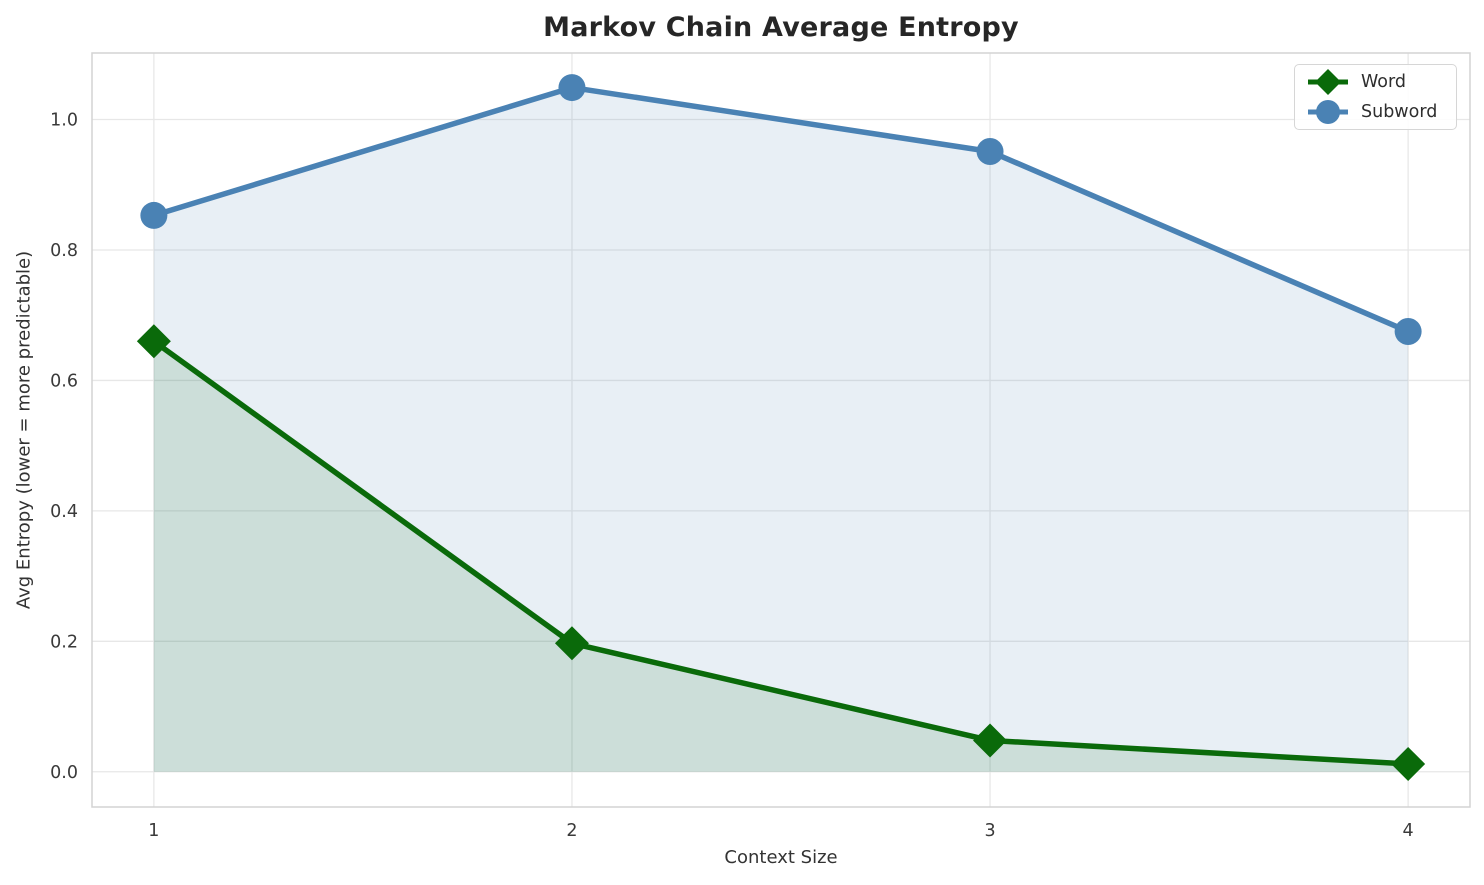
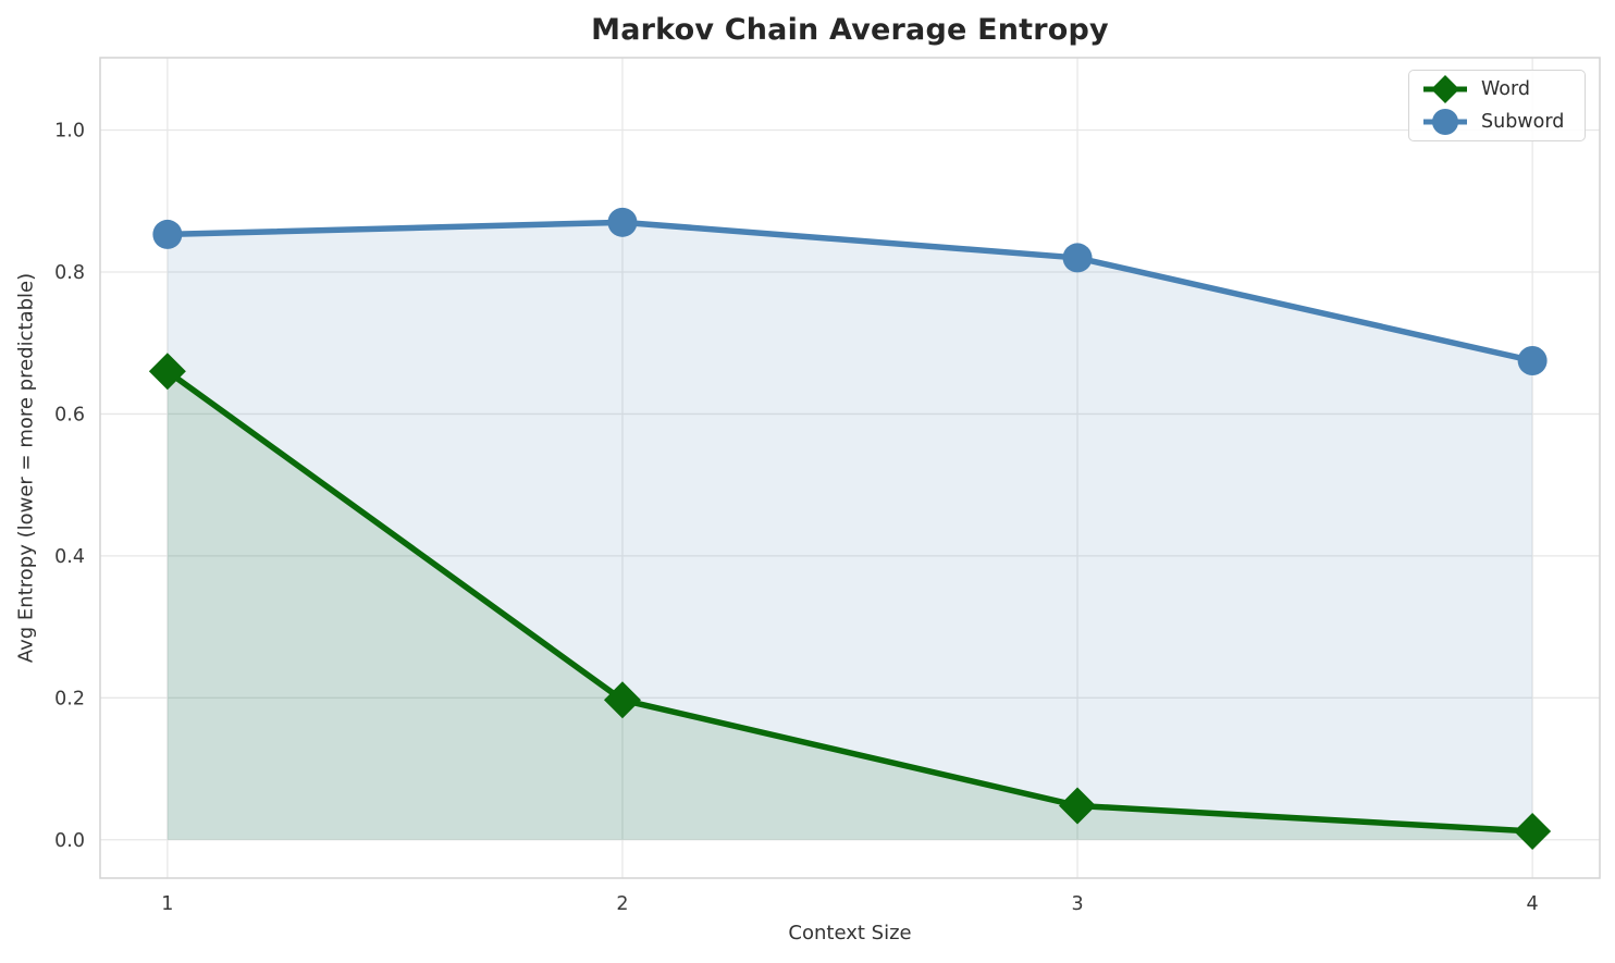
Subword/2: 1.05 -> 0.87
Subword/3: 0.95 -> 0.82
